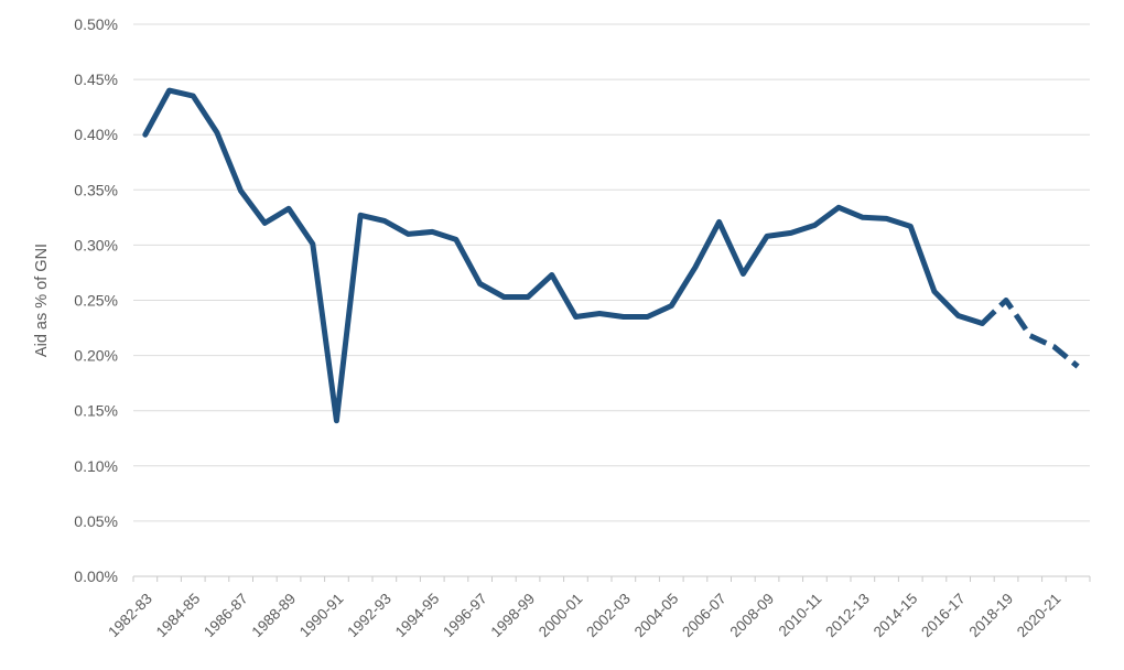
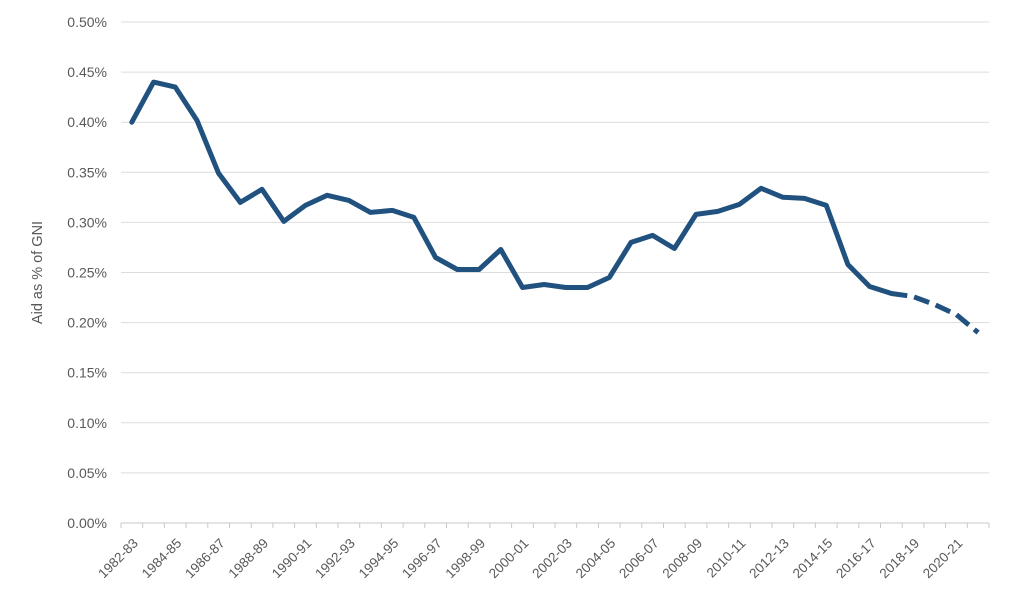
1990-91: 0.141% -> 0.317%
2006-07: 0.321% -> 0.287%
2018-19: 0.250% -> 0.226%
